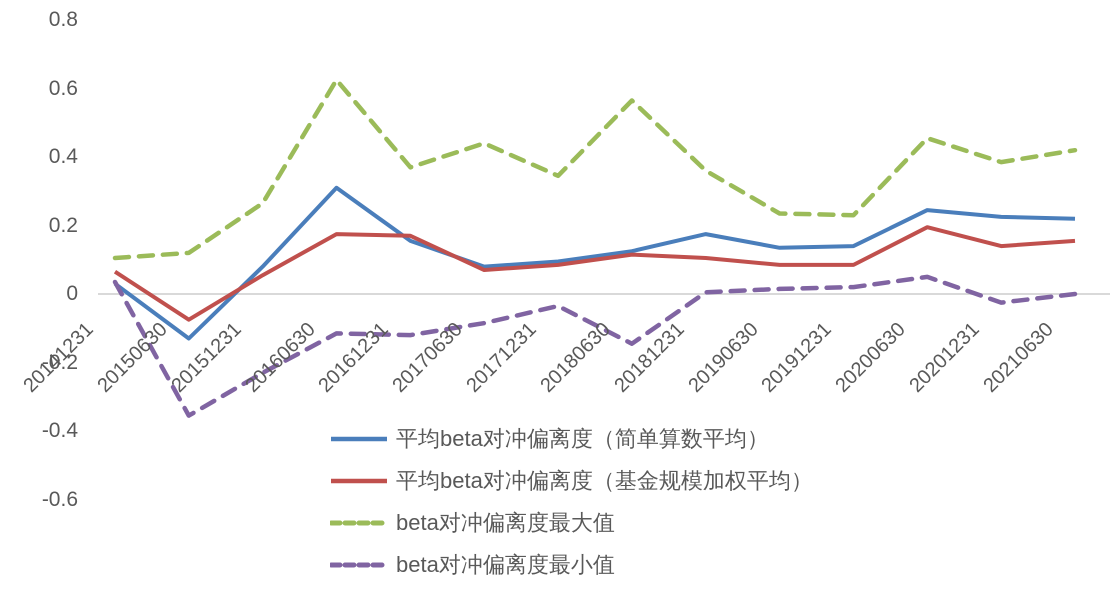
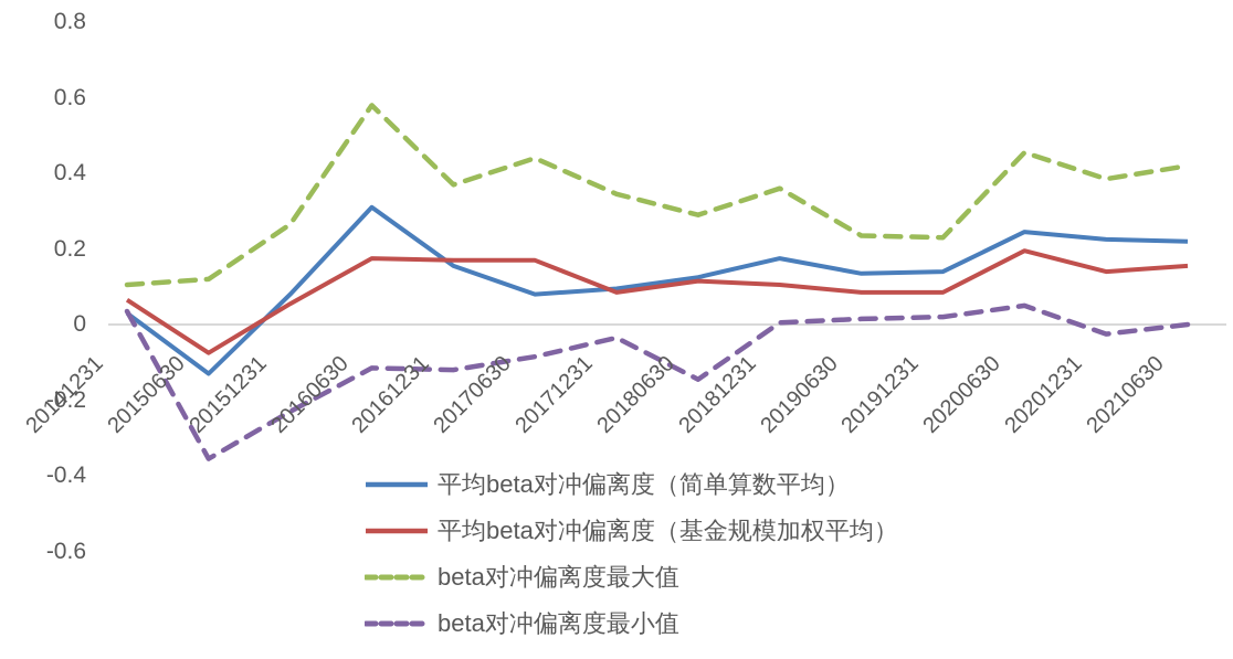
beta对冲偏离度最大值/20160630: 0.62 -> 0.58
平均beta对冲偏离度（基金规模加权平均）/20170630: 0.07 -> 0.17
beta对冲偏离度最大值/20180630: 0.56 -> 0.29
